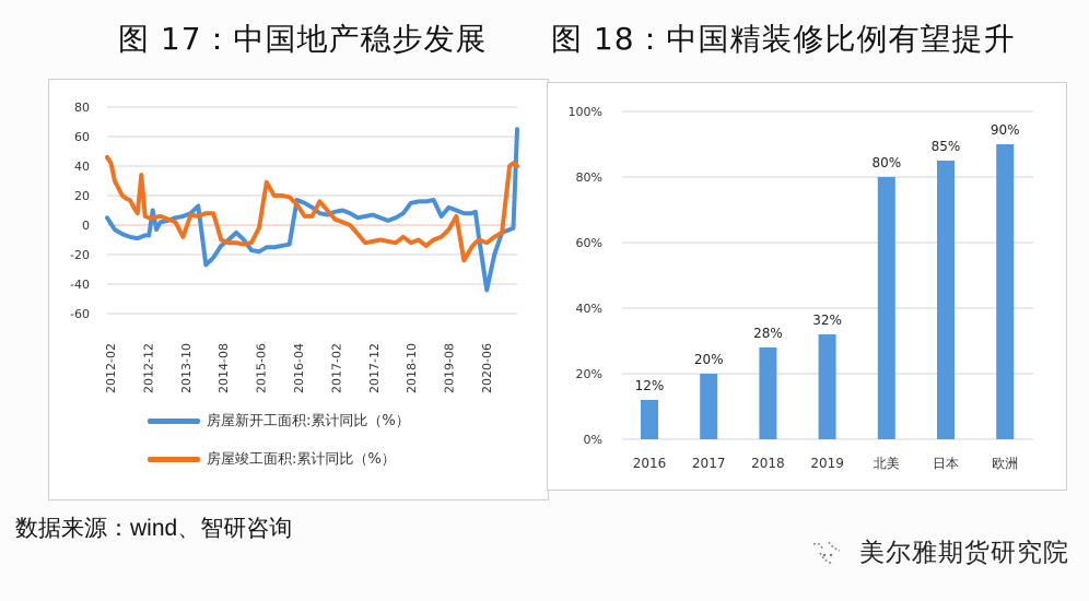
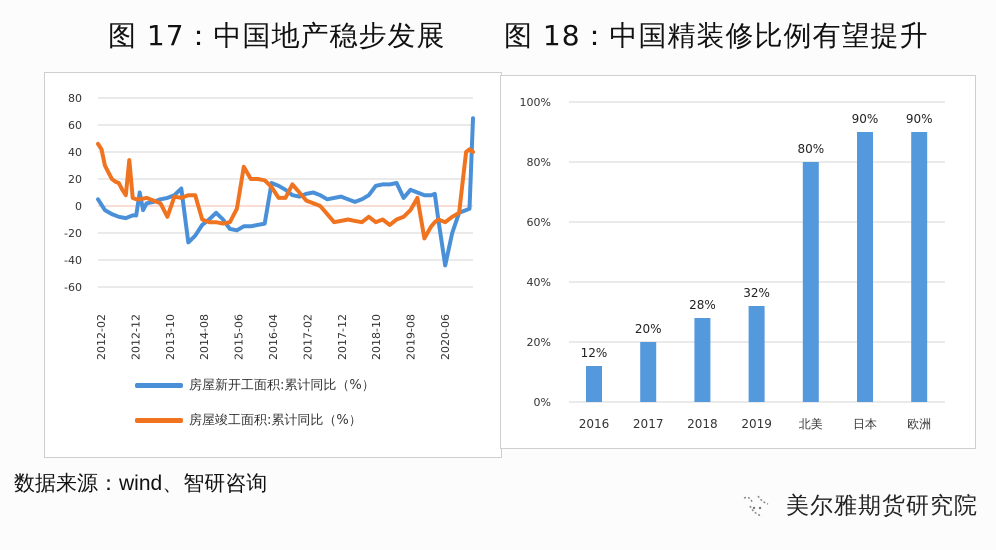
图 18：中国精装修比例有望提升/日本: 85% -> 90%
